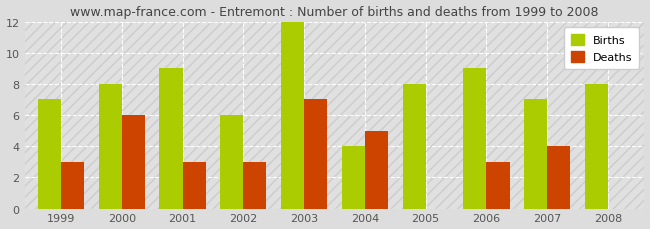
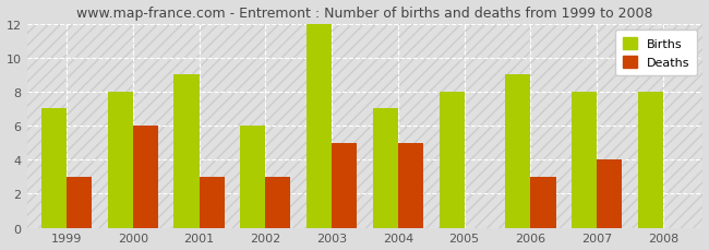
Deaths/2003: 7 -> 5
Births/2004: 4 -> 7
Births/2007: 7 -> 8
